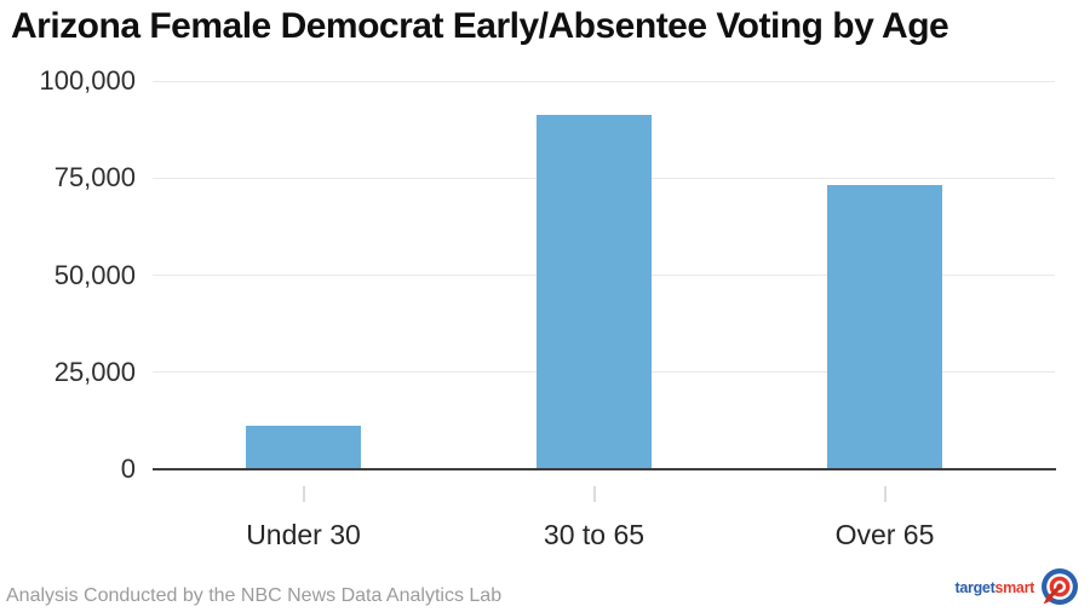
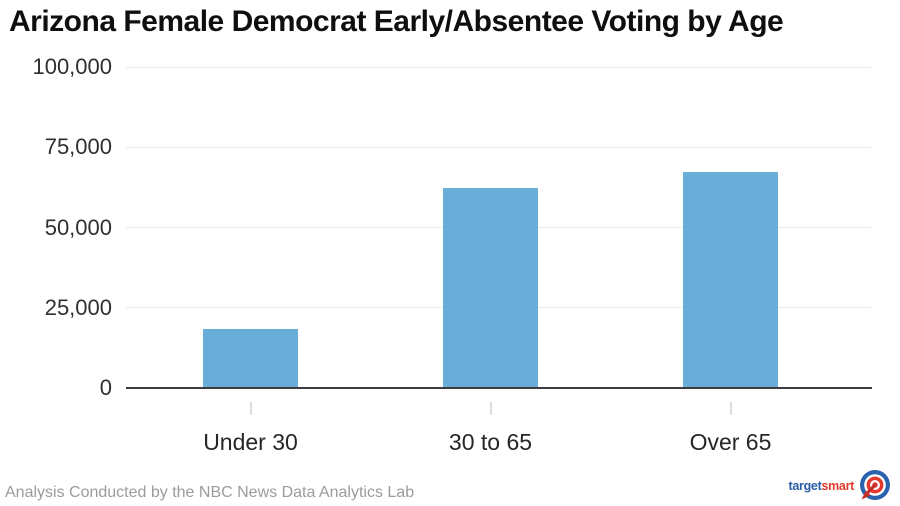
Under 30: 11000 -> 18000
30 to 65: 91000 -> 62000
Over 65: 73000 -> 67000
